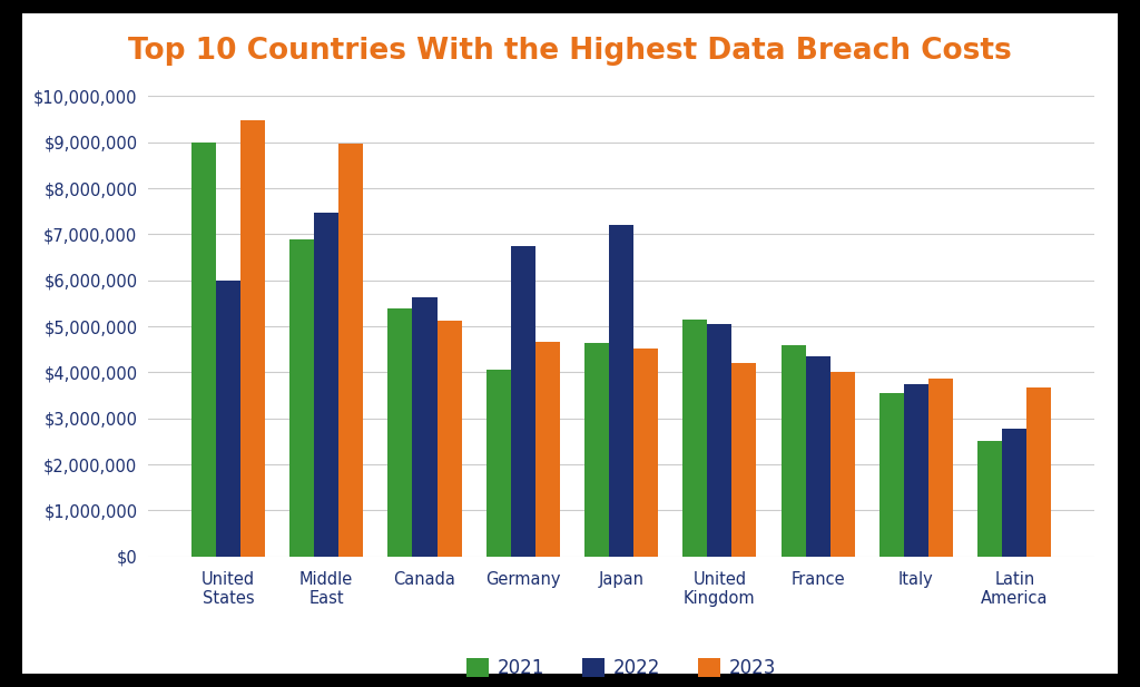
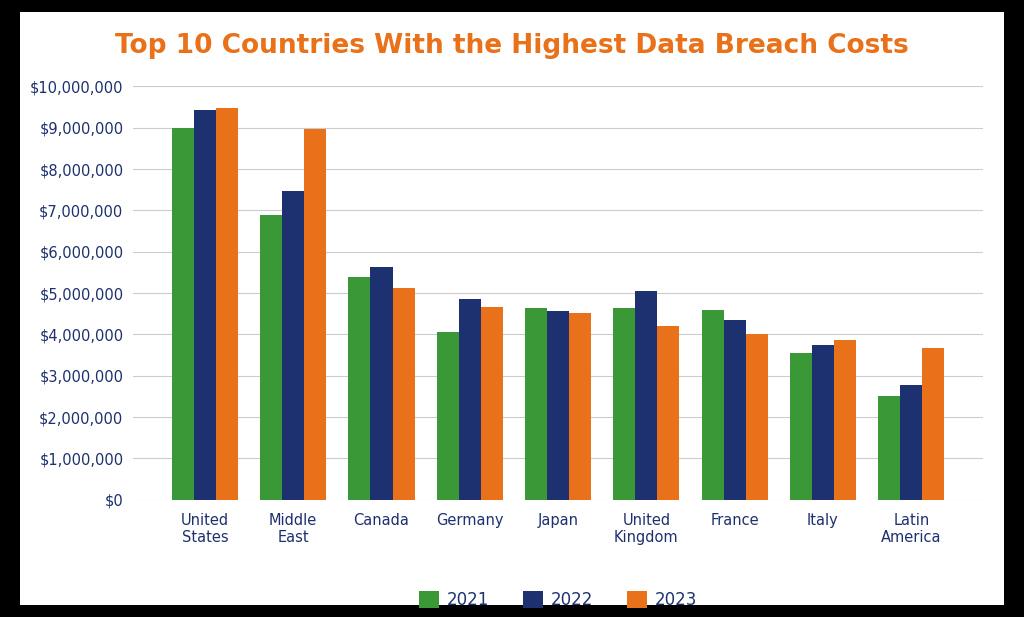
2022/United States: $6,000,000 -> $9,440,000
2022/Germany: $6,750,000 -> $4,850,000
2022/Japan: $7,200,000 -> $4,570,000
2021/United Kingdom: $5,150,000 -> $4,650,000
